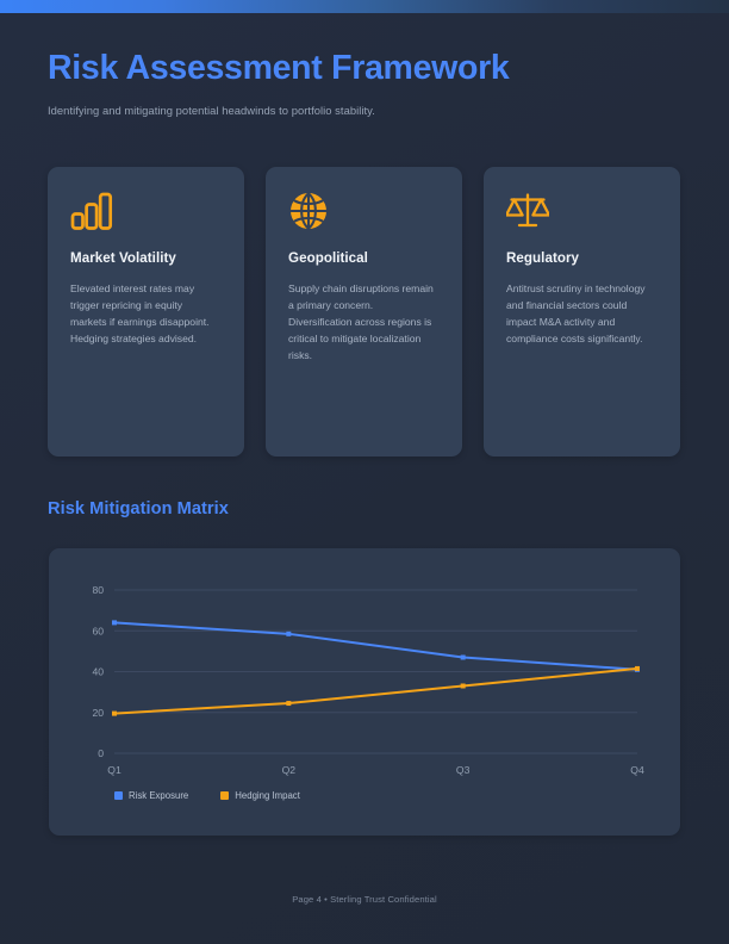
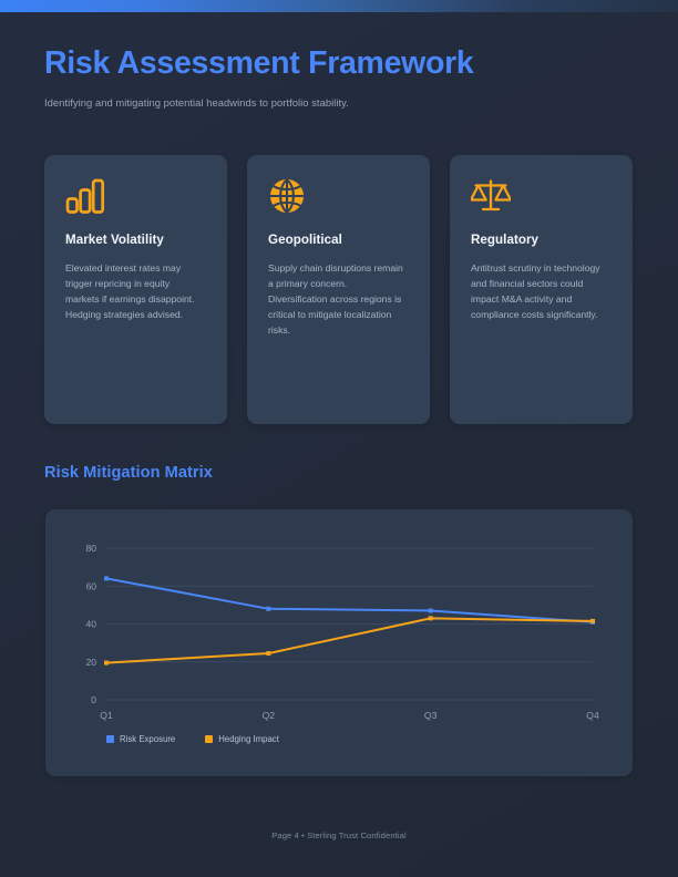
Risk Exposure/Q2: 58 -> 48
Hedging Impact/Q3: 33 -> 43
